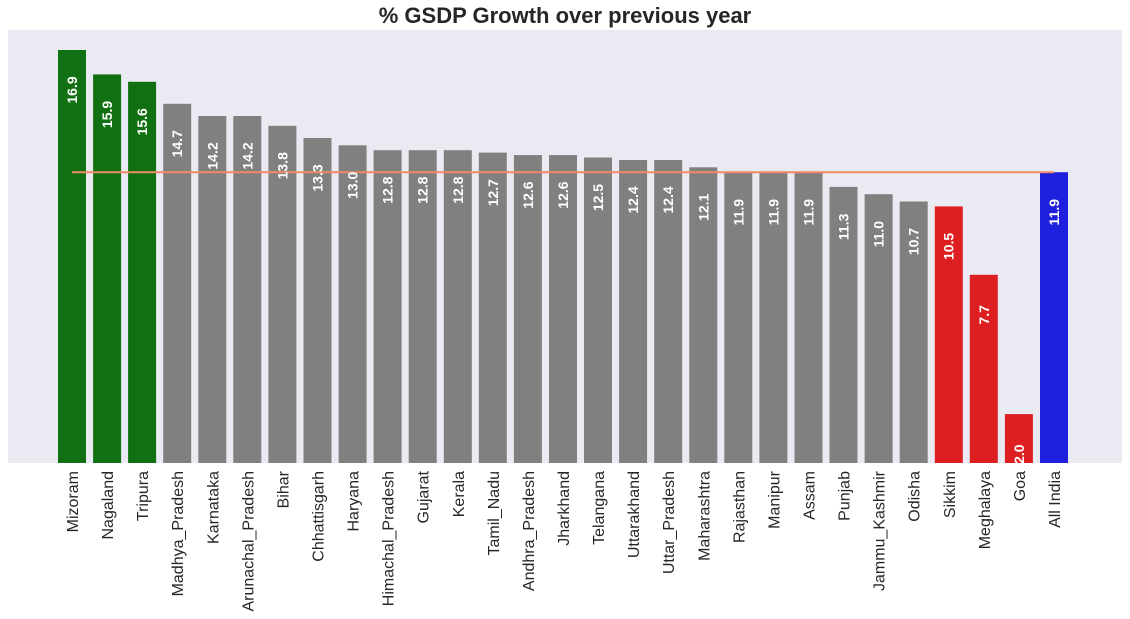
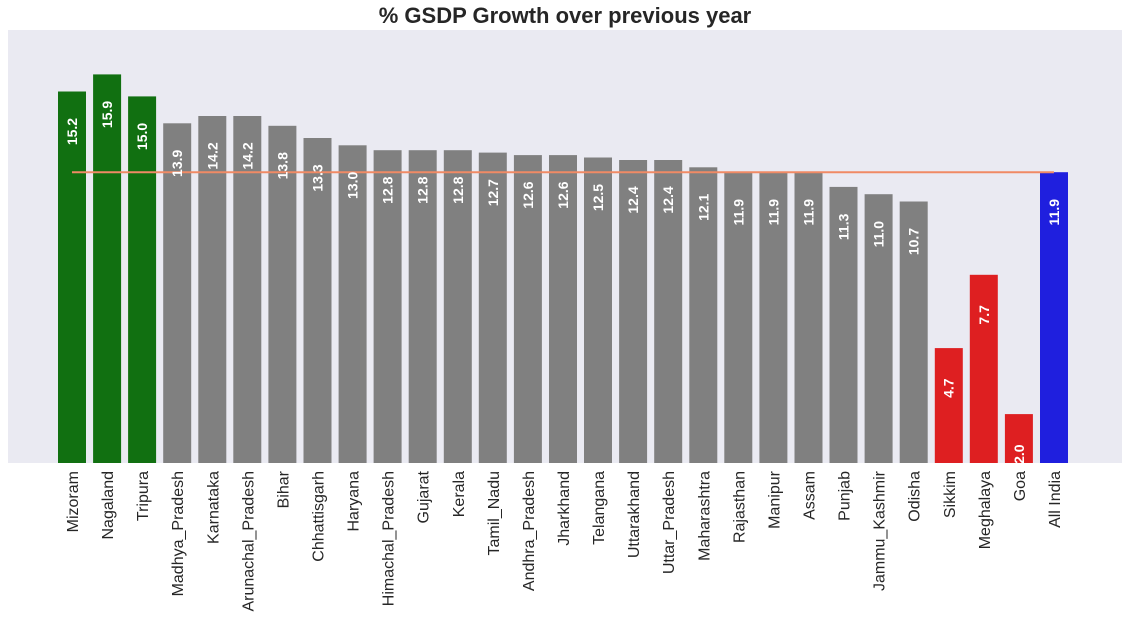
Mizoram: 16.9 -> 15.2
Tripura: 15.6 -> 15.0
Madhya_Pradesh: 14.7 -> 13.9
Sikkim: 10.5 -> 4.7
